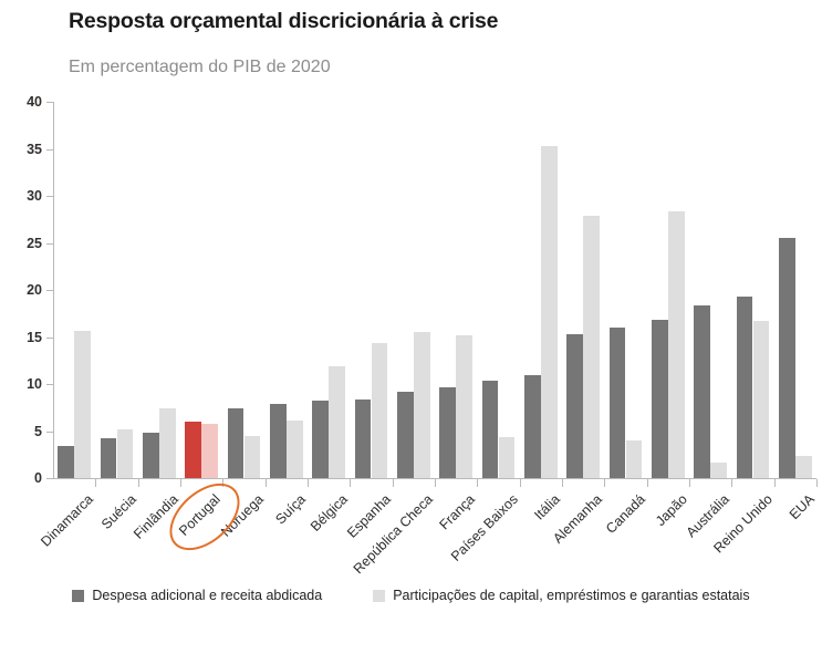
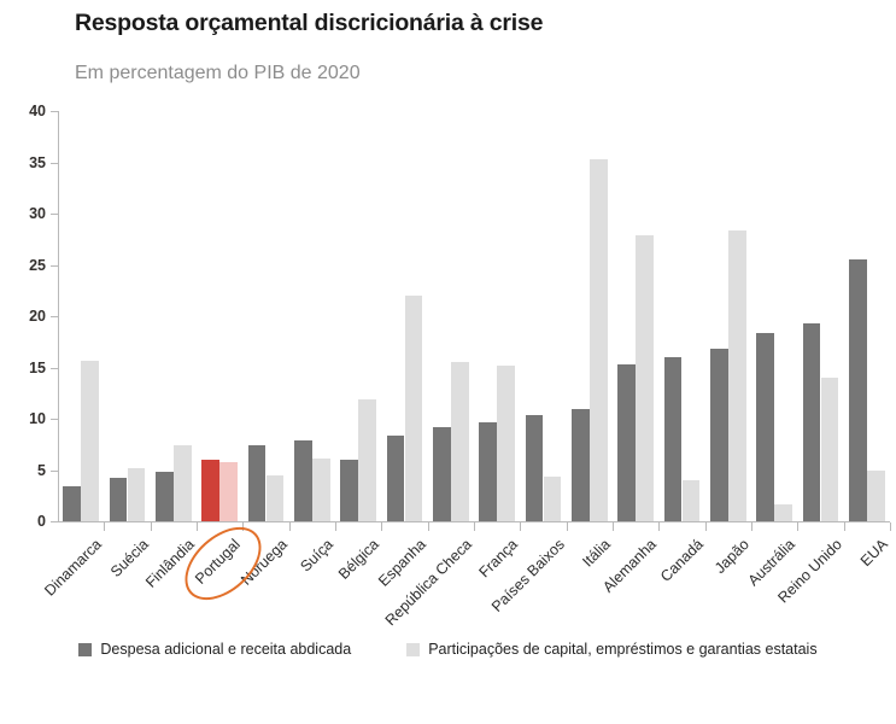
Despesa adicional e receita abdicada/Bélgica: 8 -> 6
Participações de capital, empréstimos e garantias estatais/Espanha: 14 -> 22
Participações de capital, empréstimos e garantias estatais/Reino Unido: 17 -> 14
Participações de capital, empréstimos e garantias estatais/EUA: 2 -> 5
